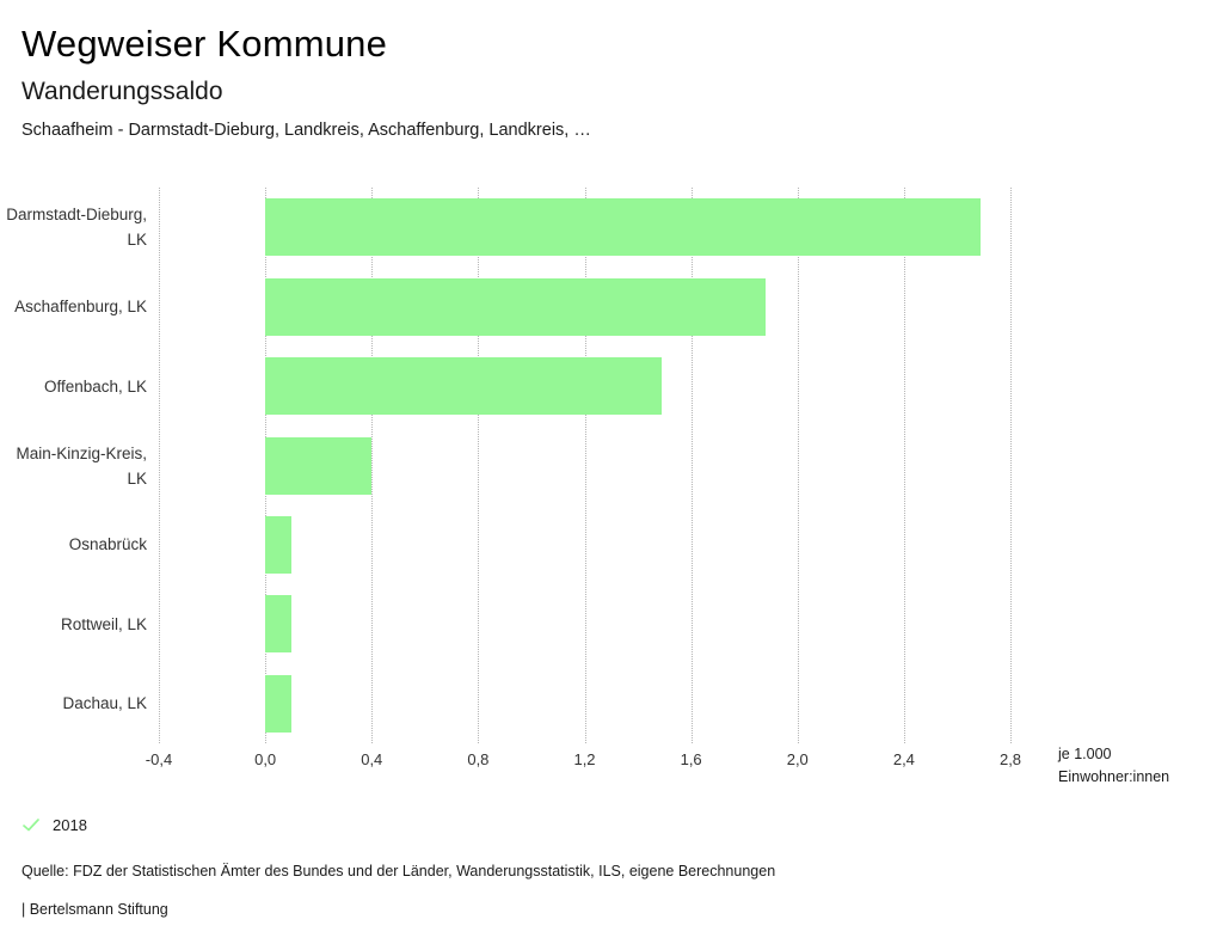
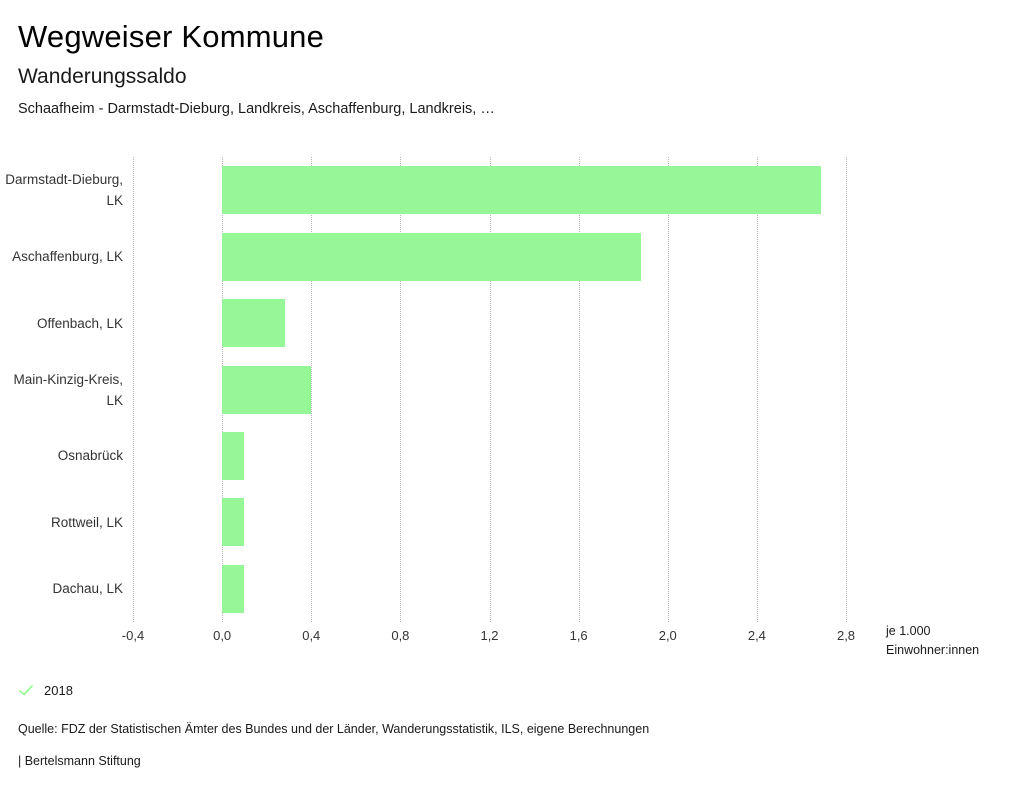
Offenbach, LK: 1,49 -> 0,28
